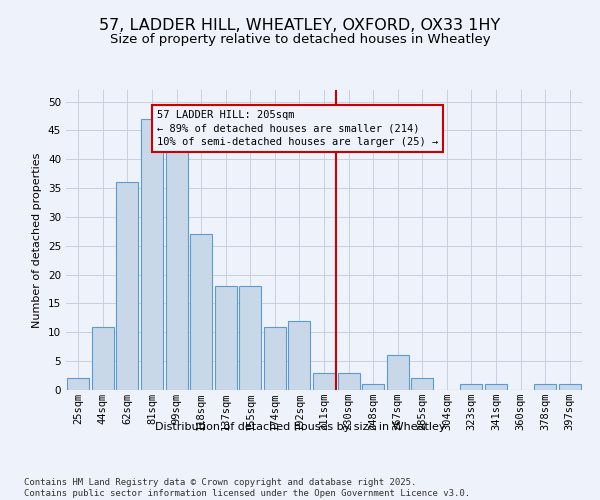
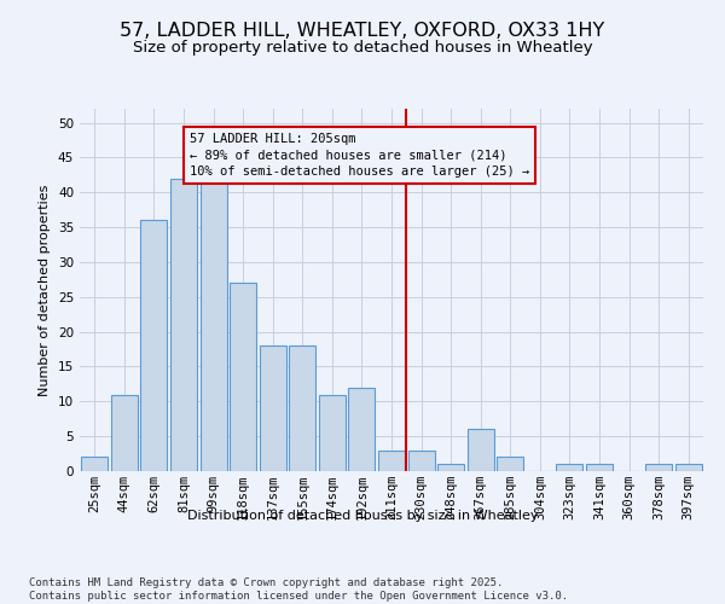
81sqm: 47 -> 42
